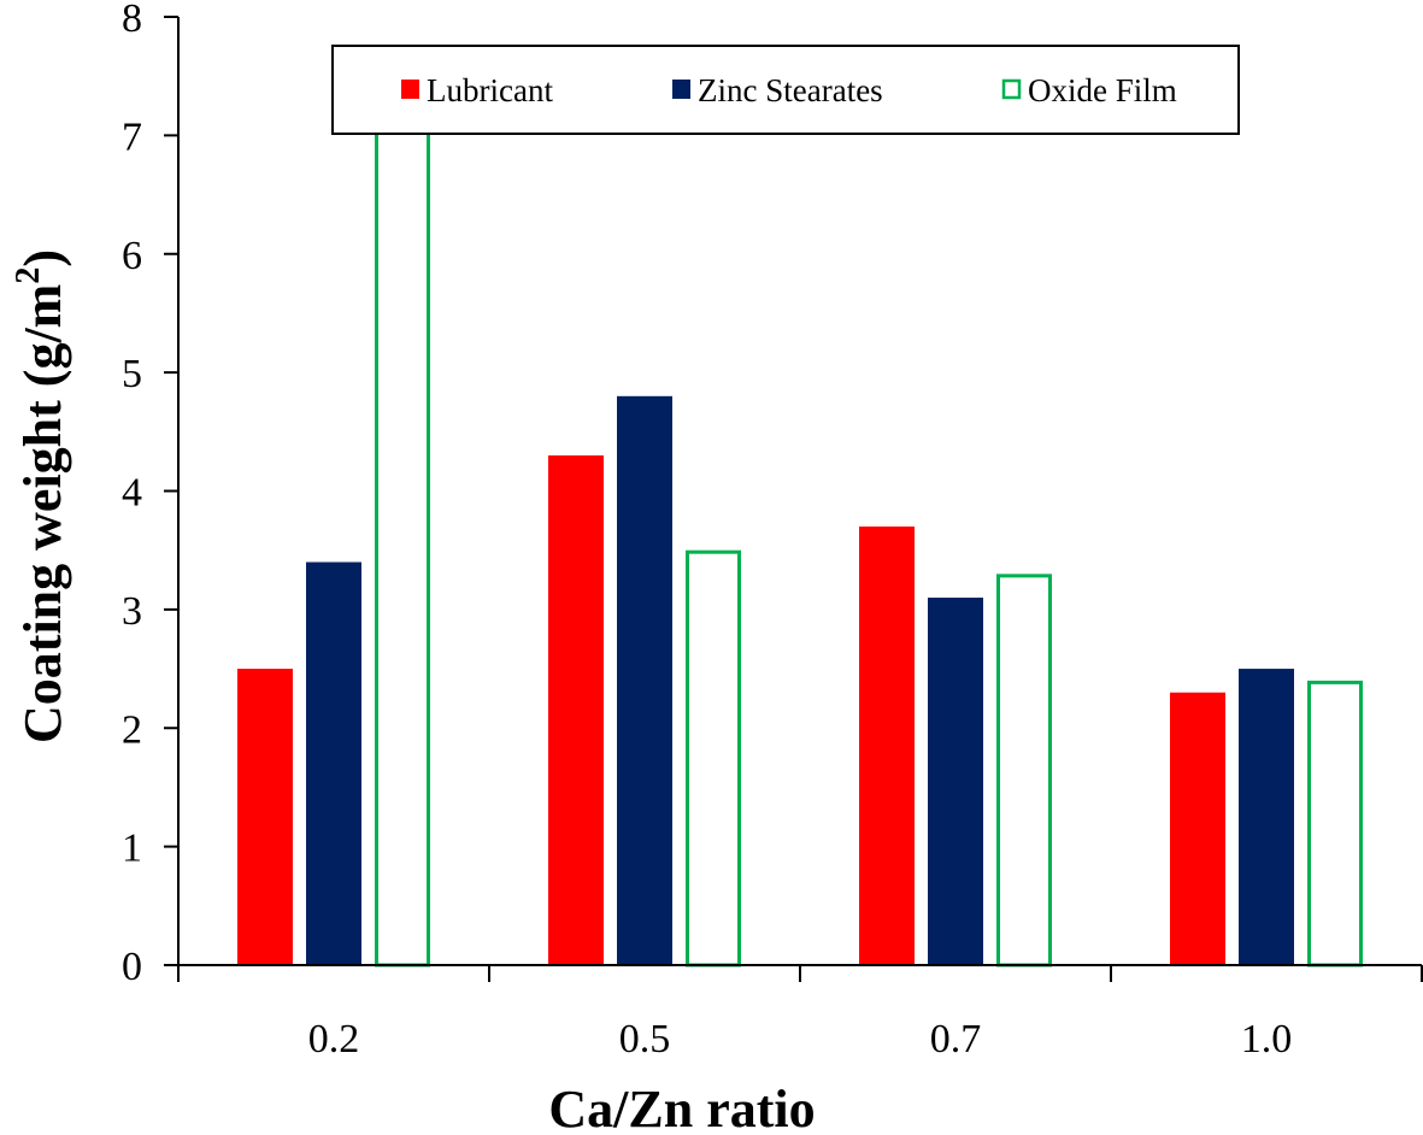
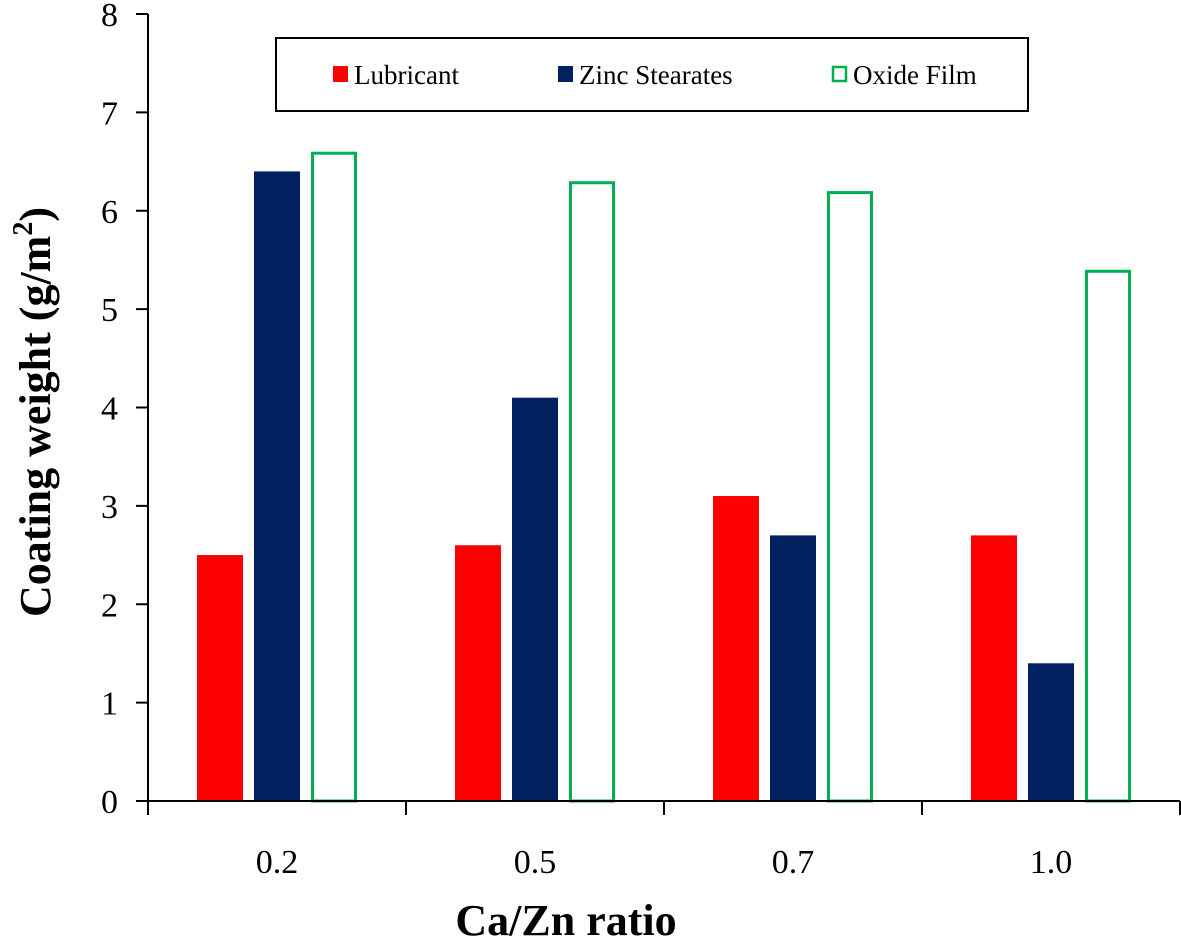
Zinc Stearates/0.2: 3.4 -> 6.4
Oxide Film/0.2: 7.6 -> 6.6
Lubricant/0.5: 4.3 -> 2.6
Zinc Stearates/0.5: 4.8 -> 4.1
Oxide Film/0.5: 3.5 -> 6.3
Lubricant/0.7: 3.7 -> 3.1
Zinc Stearates/0.7: 3.1 -> 2.7
Oxide Film/0.7: 3.3 -> 6.2
Lubricant/1.0: 2.3 -> 2.7
Zinc Stearates/1.0: 2.5 -> 1.4
Oxide Film/1.0: 2.4 -> 5.4
